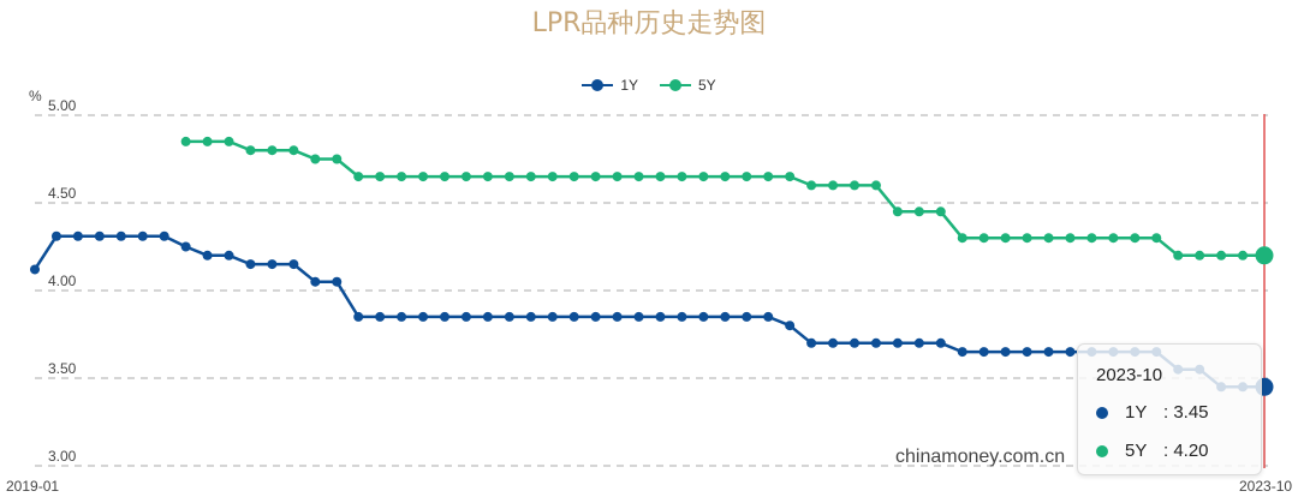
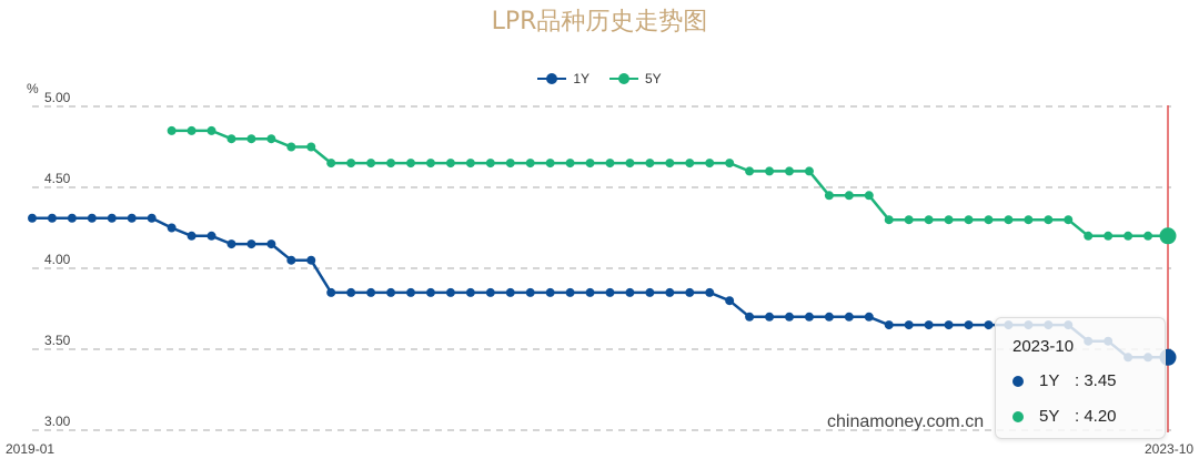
1Y/2019-01: 4.12 -> 4.31
